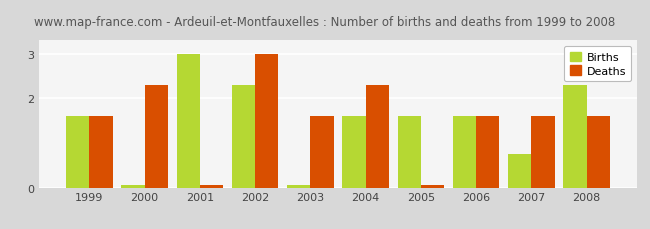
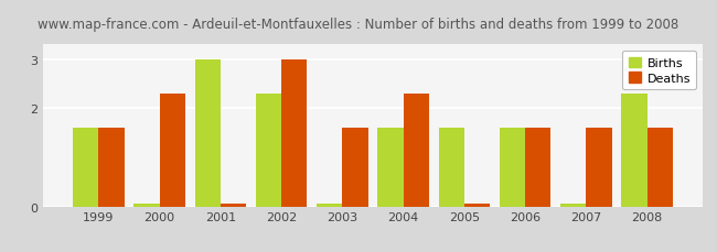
Births/2007: 0.75 -> 0.05
